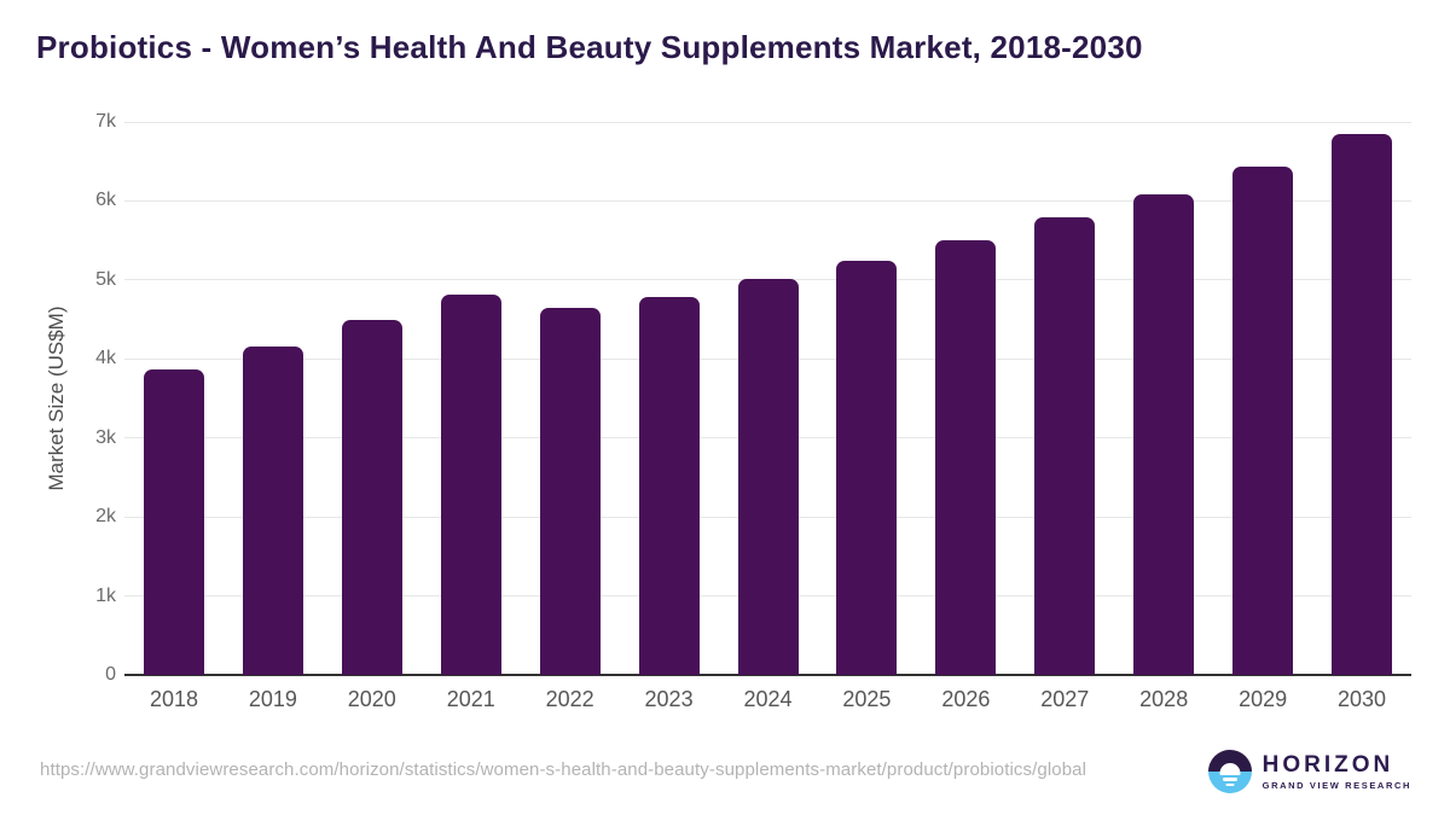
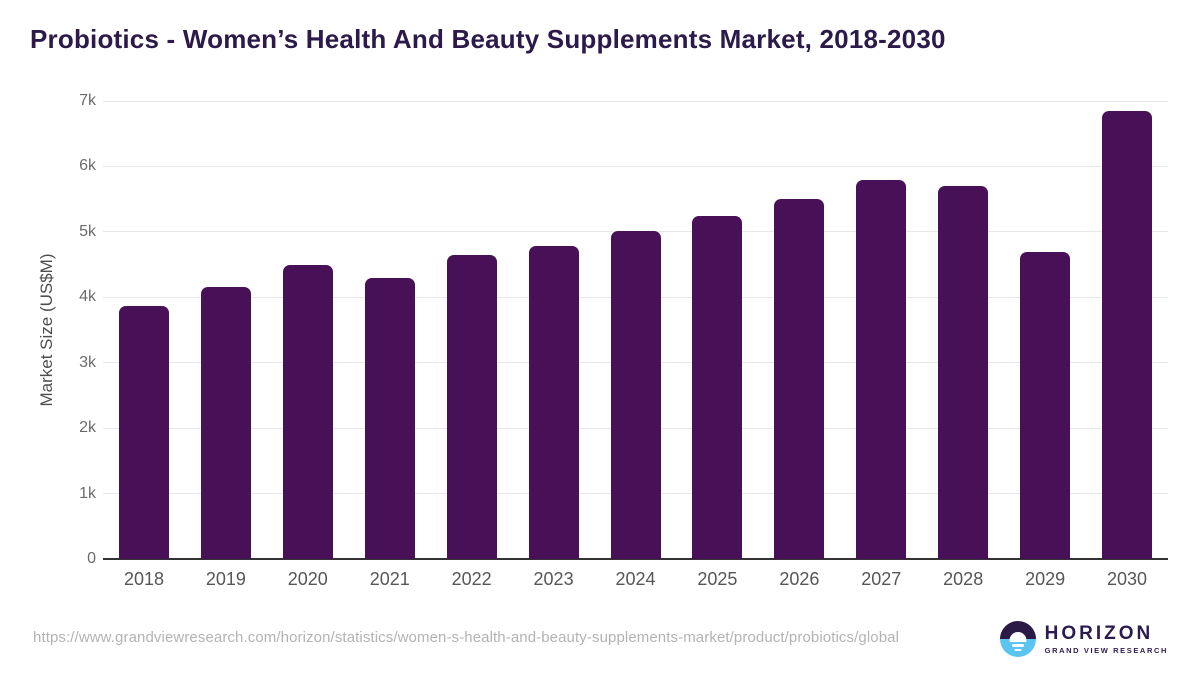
2021: 4.8k -> 4.3k
2028: 6.1k -> 5.7k
2029: 6.4k -> 4.7k
